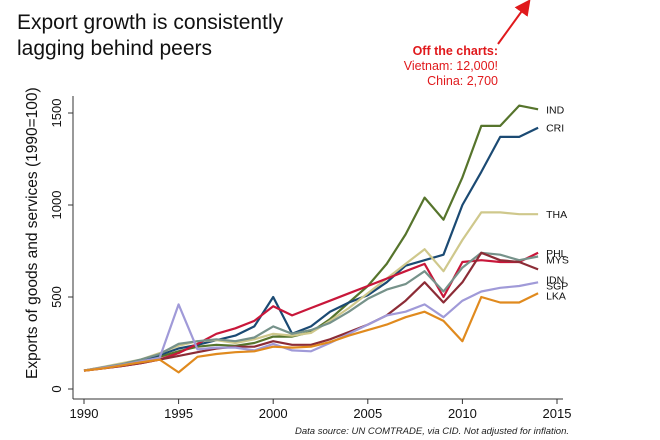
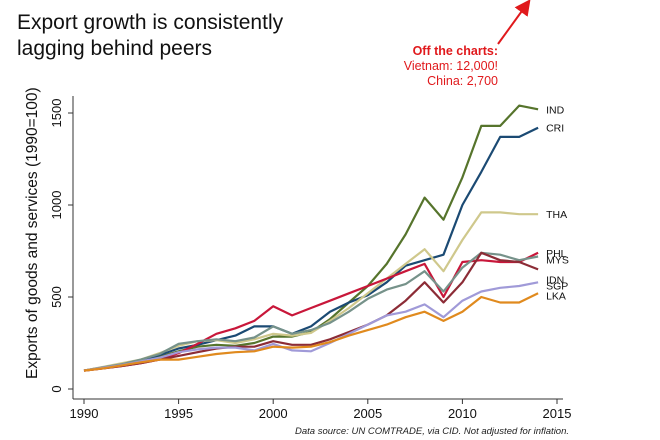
SGP/1995: 460 -> 200
LKA/1995: 90 -> 160
CRI/2000: 500 -> 340
LKA/2010: 260 -> 420
